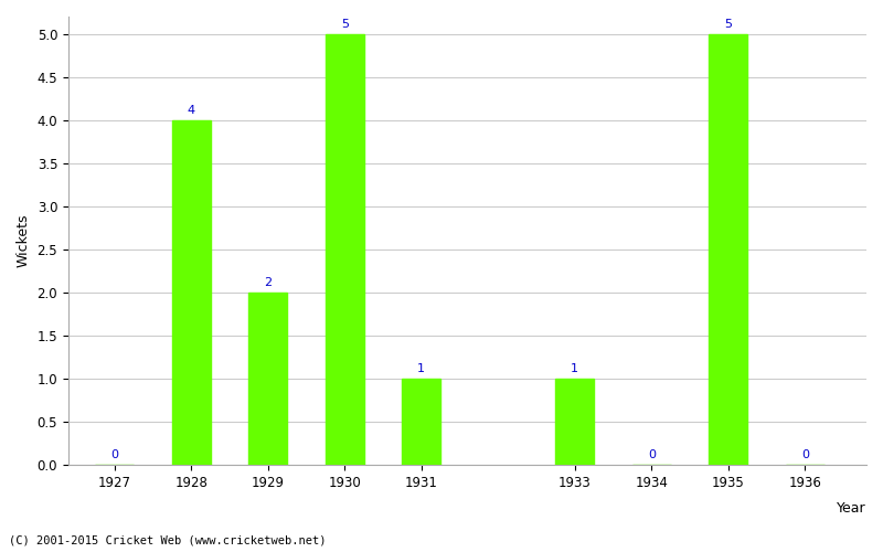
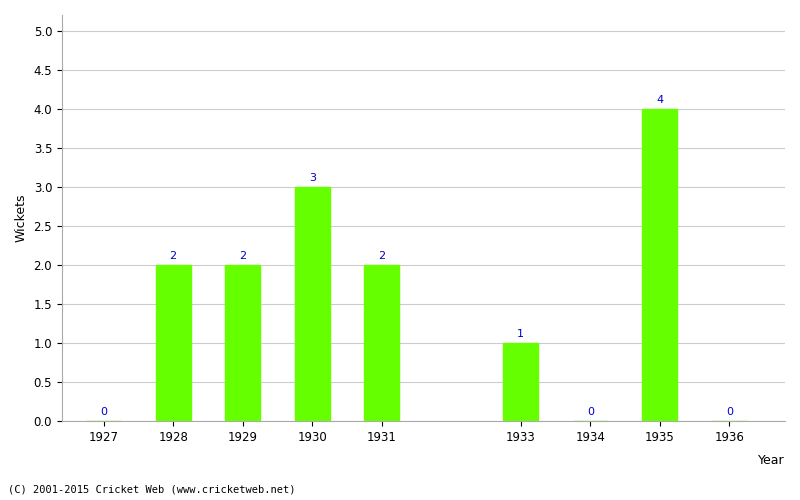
1928: 4 -> 2
1930: 5 -> 3
1931: 1 -> 2
1935: 5 -> 4
